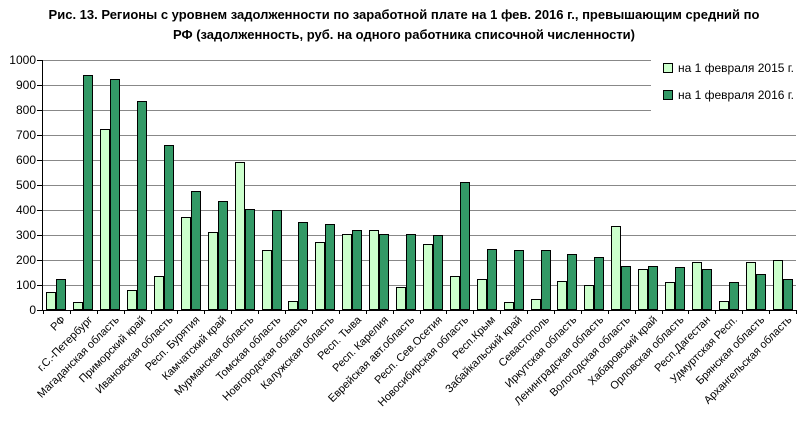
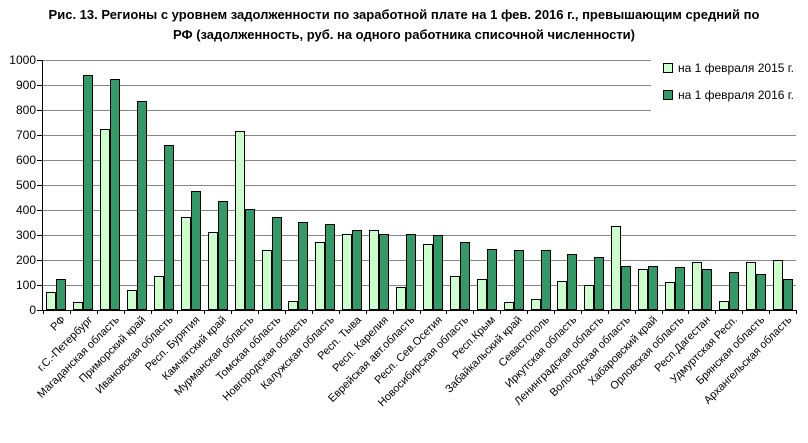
на 1 февраля 2015 г./Мурманская область: 590 -> 720
на 1 февраля 2016 г./Томская область: 400 -> 370
на 1 февраля 2016 г./Новосибирская область: 510 -> 270
на 1 февраля 2016 г./Удмуртская Респ.: 110 -> 150
